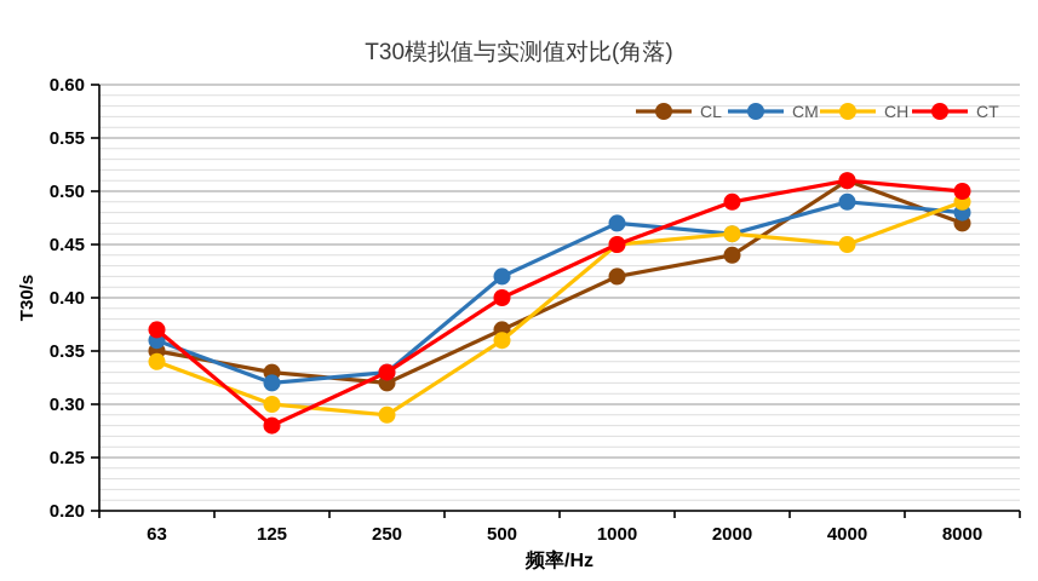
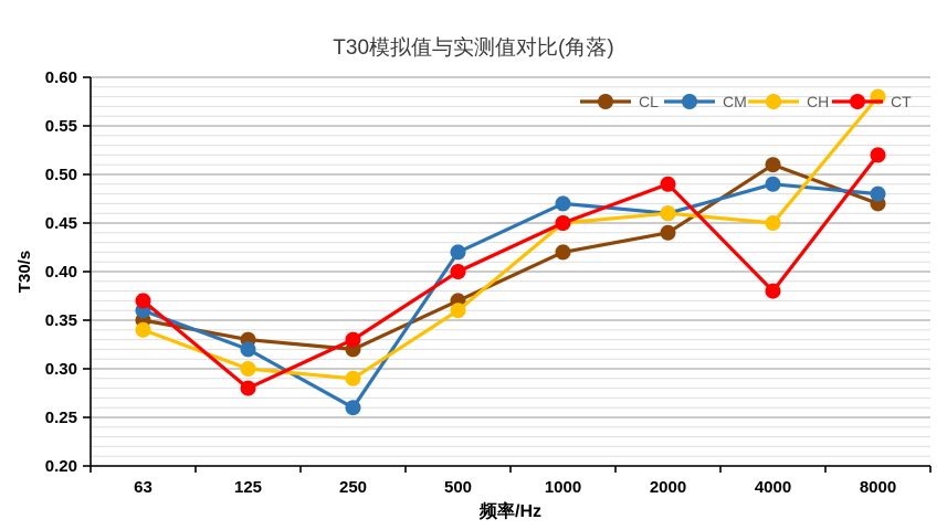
CM/250: 0.33 -> 0.26
CT/4000: 0.51 -> 0.38
CH/8000: 0.49 -> 0.58
CT/8000: 0.50 -> 0.52
